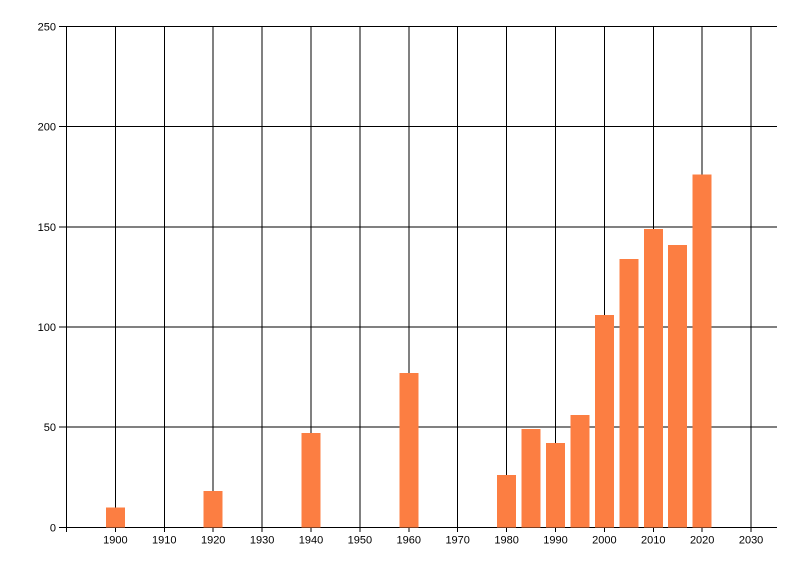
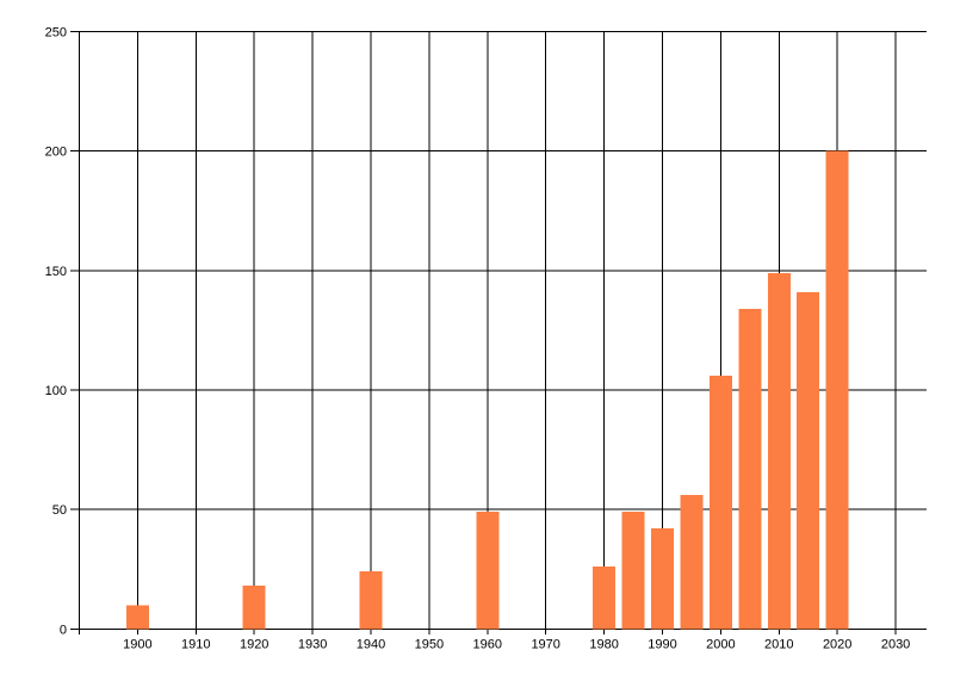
1940: 47 -> 24
1960: 77 -> 49
2020: 176 -> 200
